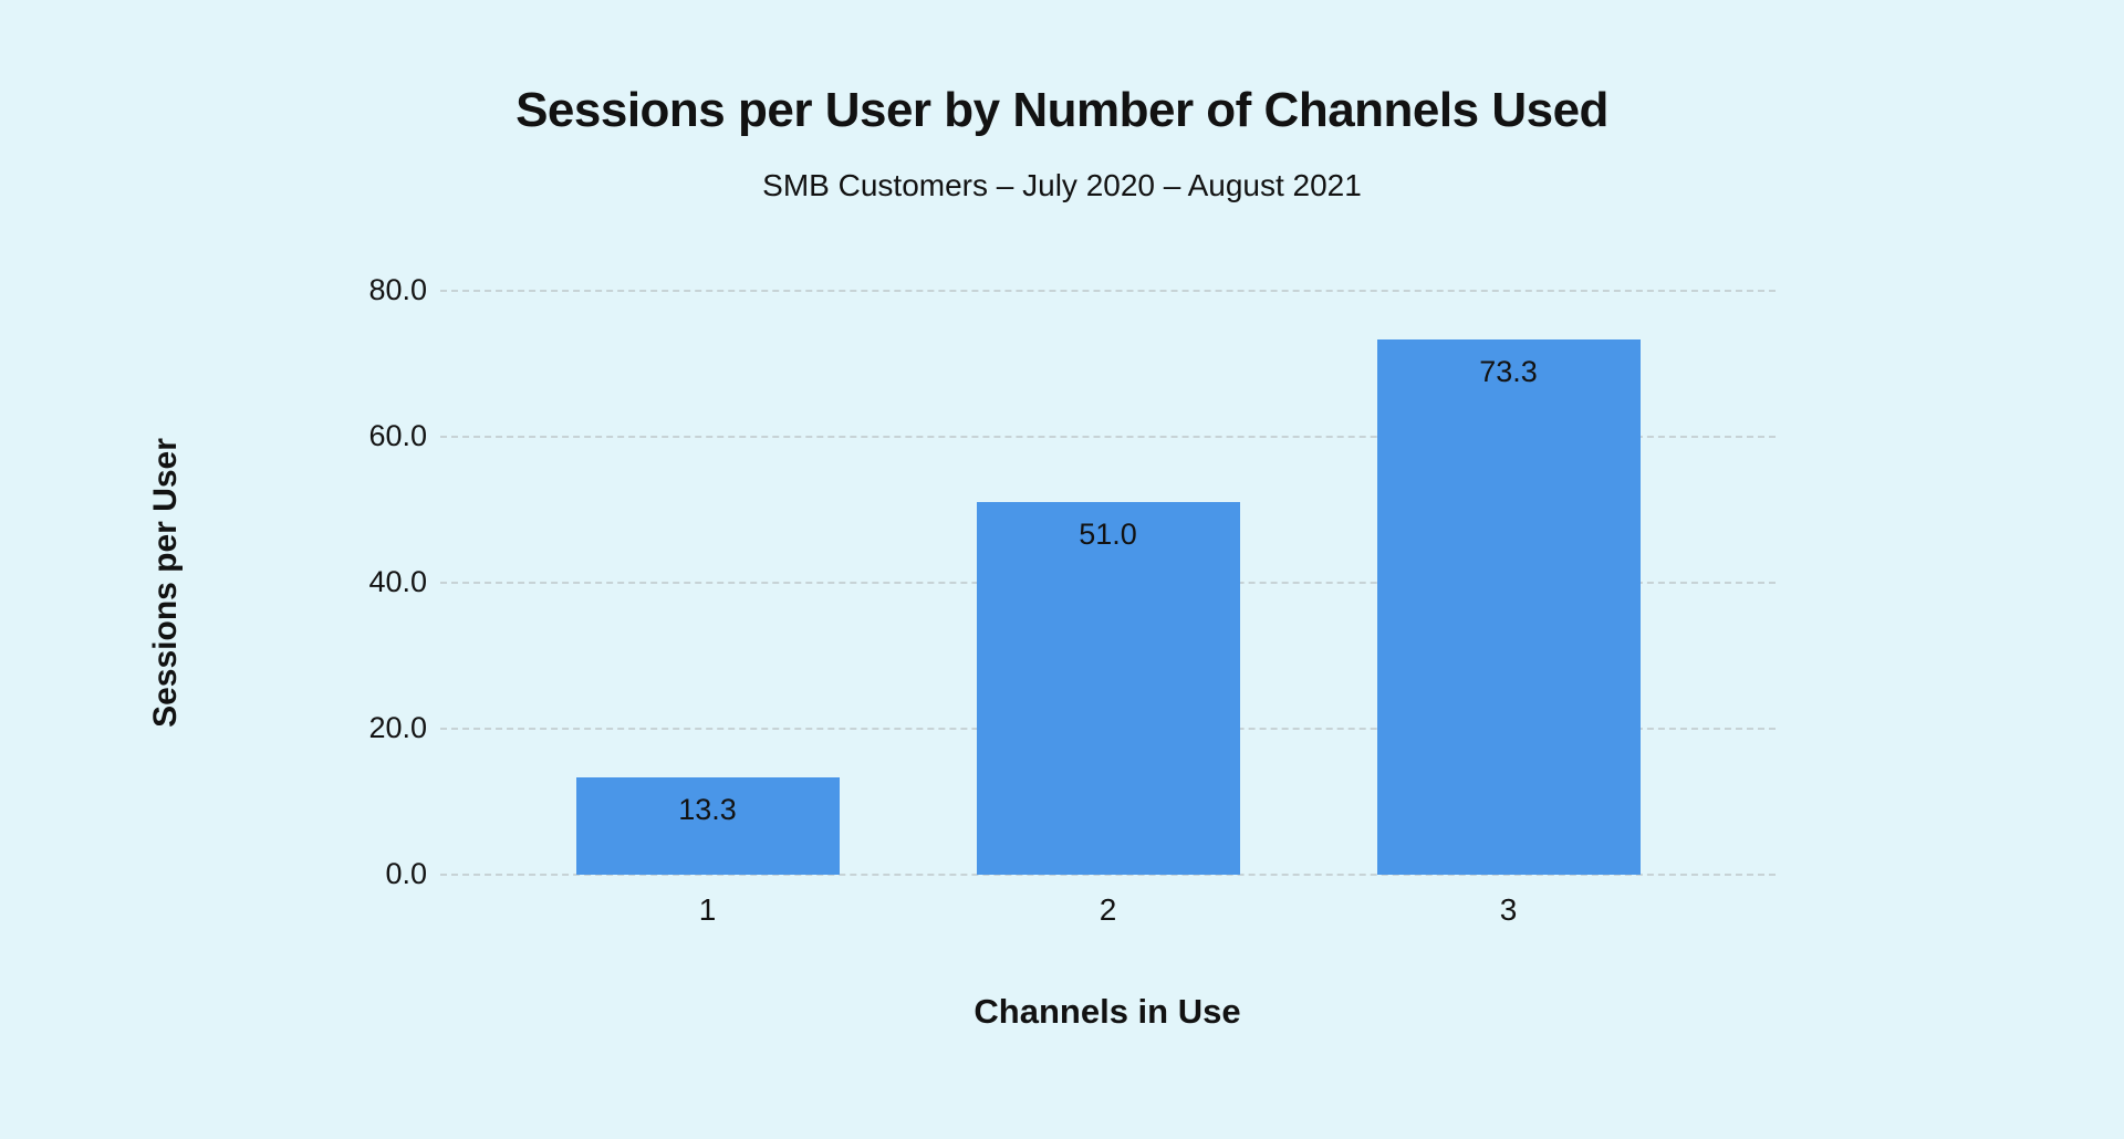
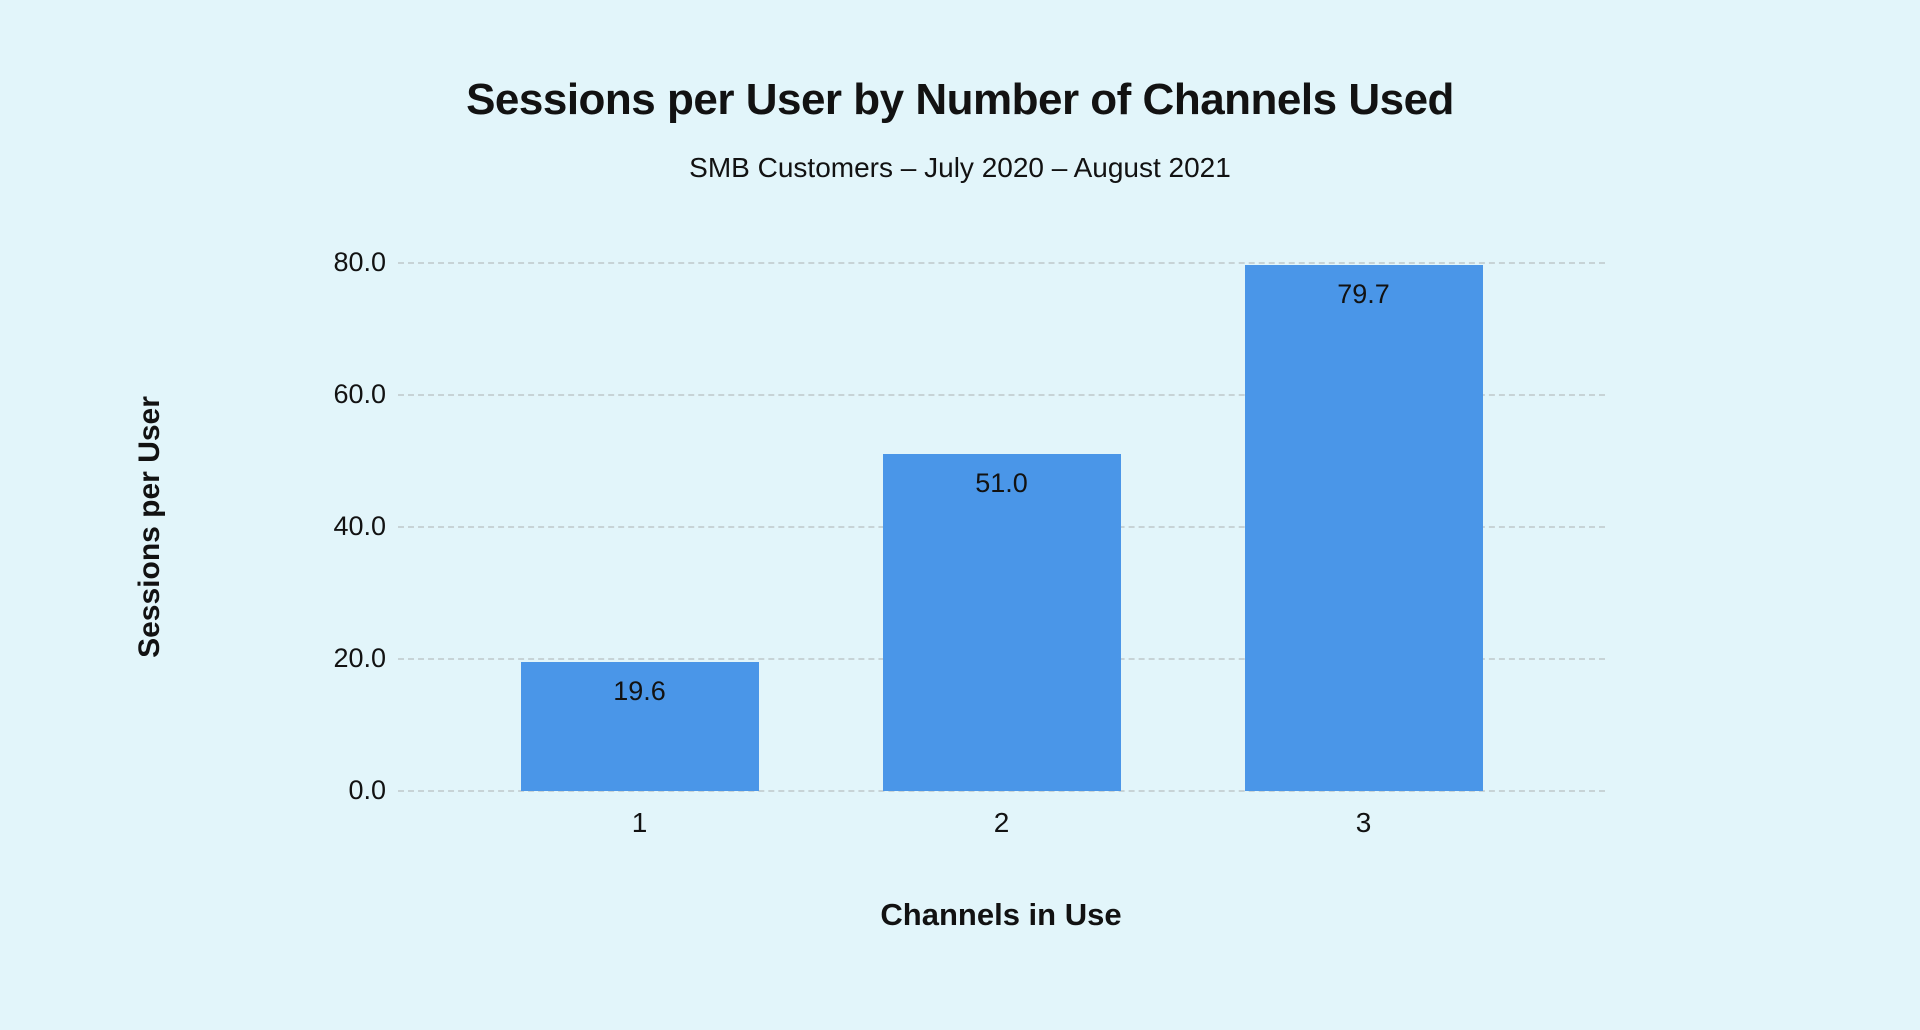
1: 13.3 -> 19.6
3: 73.3 -> 79.7
